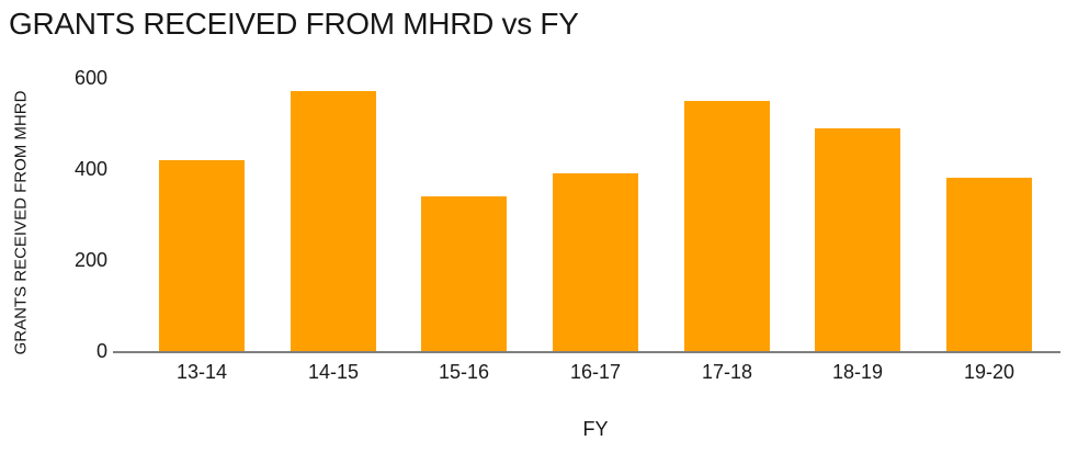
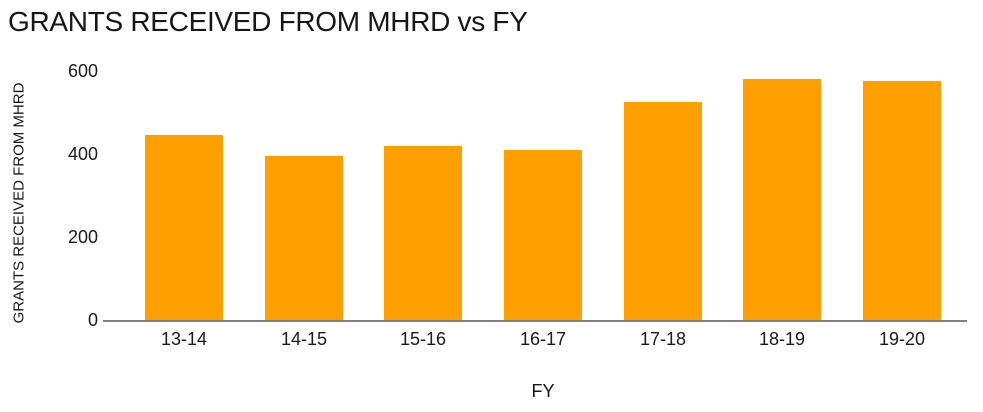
13-14: 420 -> 440
14-15: 570 -> 400
15-16: 340 -> 420
16-17: 390 -> 410
17-18: 550 -> 520
18-19: 490 -> 580
19-20: 380 -> 580
